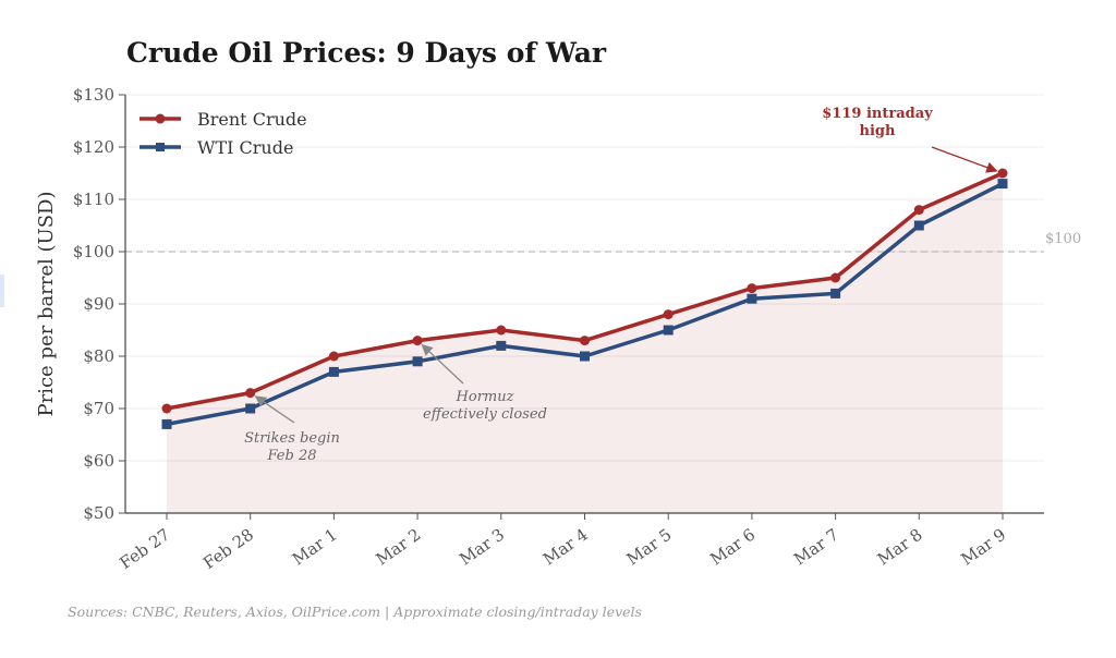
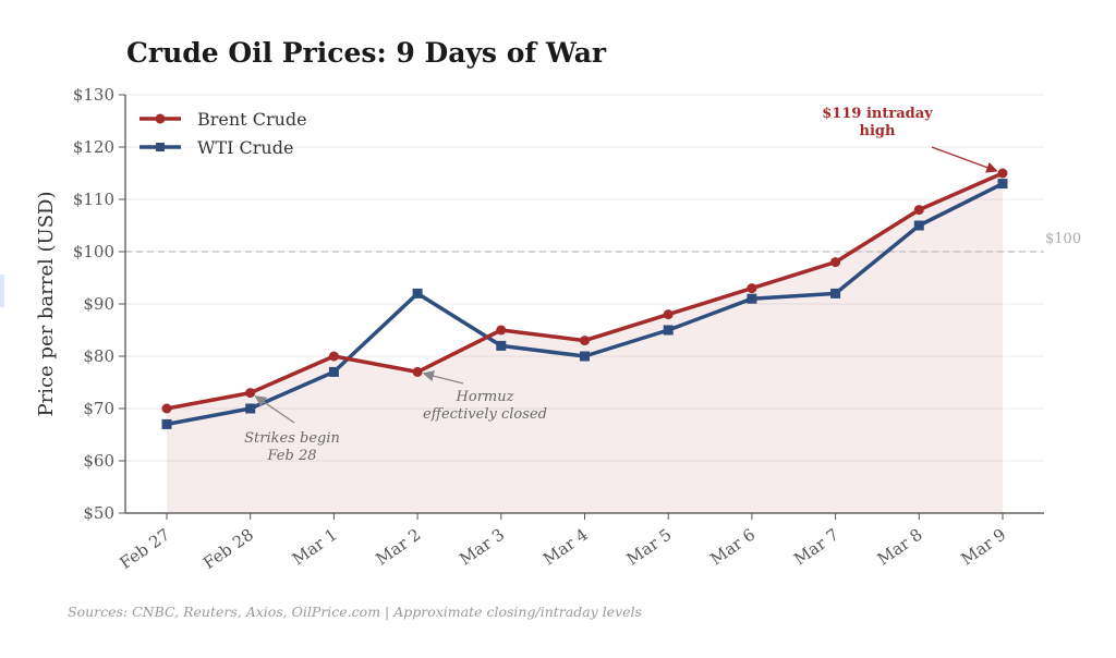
Brent Crude/Mar 2: $83 -> $77
WTI Crude/Mar 2: $79 -> $92
Brent Crude/Mar 7: $95 -> $98
